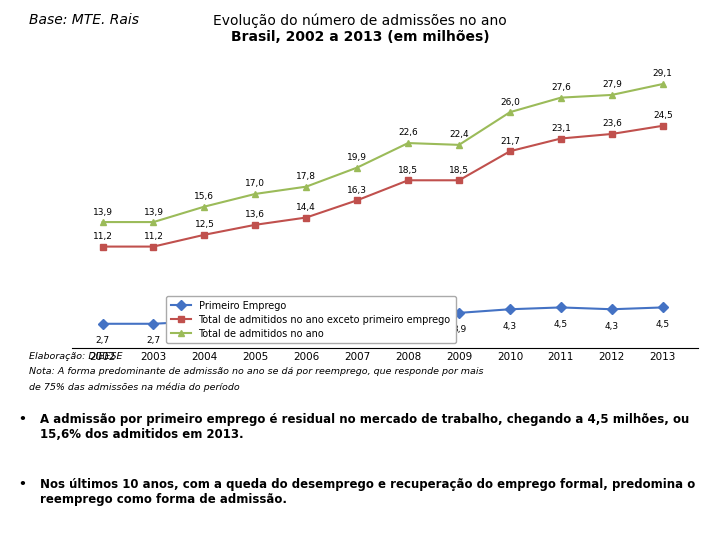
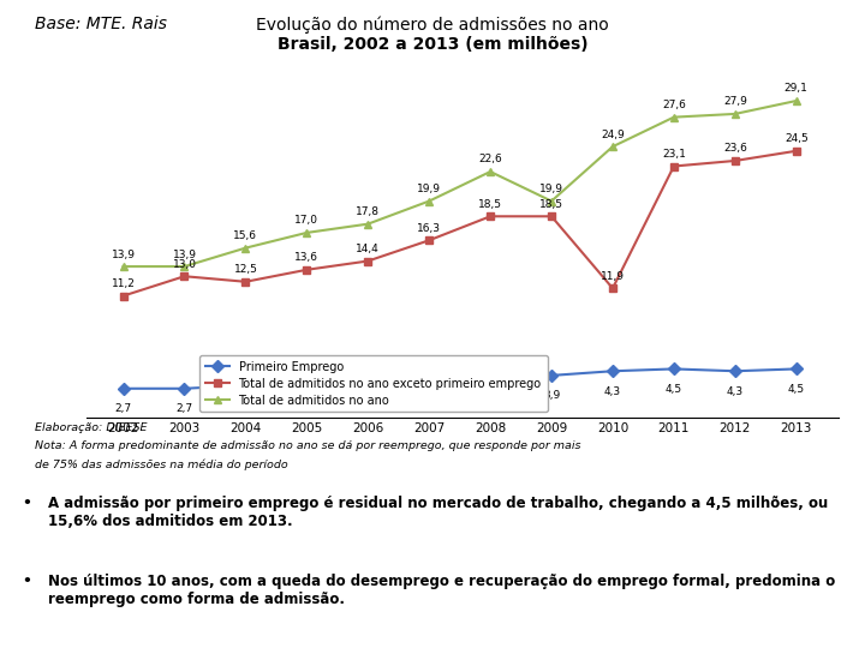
Total de admitidos no ano exceto primeiro emprego/2003: 11,2 -> 13,0
Total de admitidos no ano/2009: 22,4 -> 19,9
Total de admitidos no ano exceto primeiro emprego/2010: 21,7 -> 11,9
Total de admitidos no ano/2010: 26,0 -> 24,9
